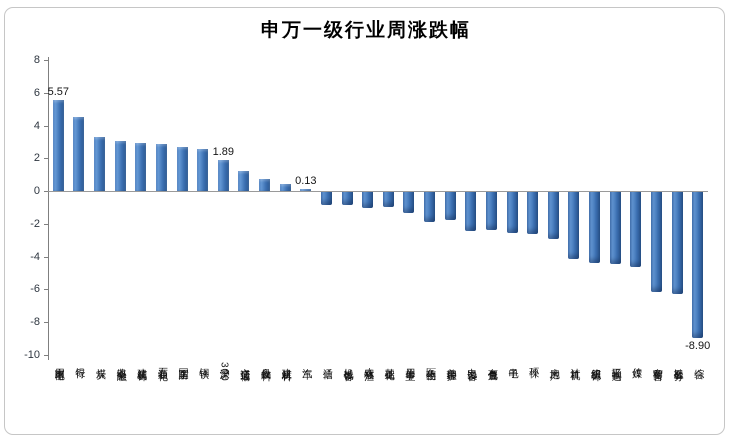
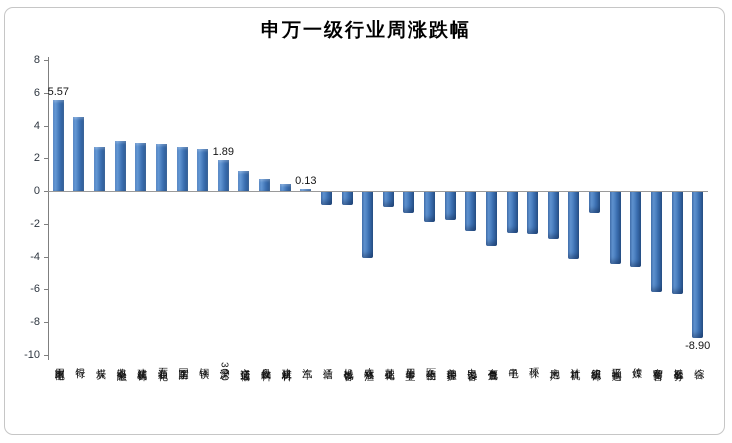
煤炭: 3.3 -> 2.7
农林牧渔: -1.0 -> -4.0
有色金属: -2.3 -> -3.3
纺织服饰: -4.3 -> -1.3
